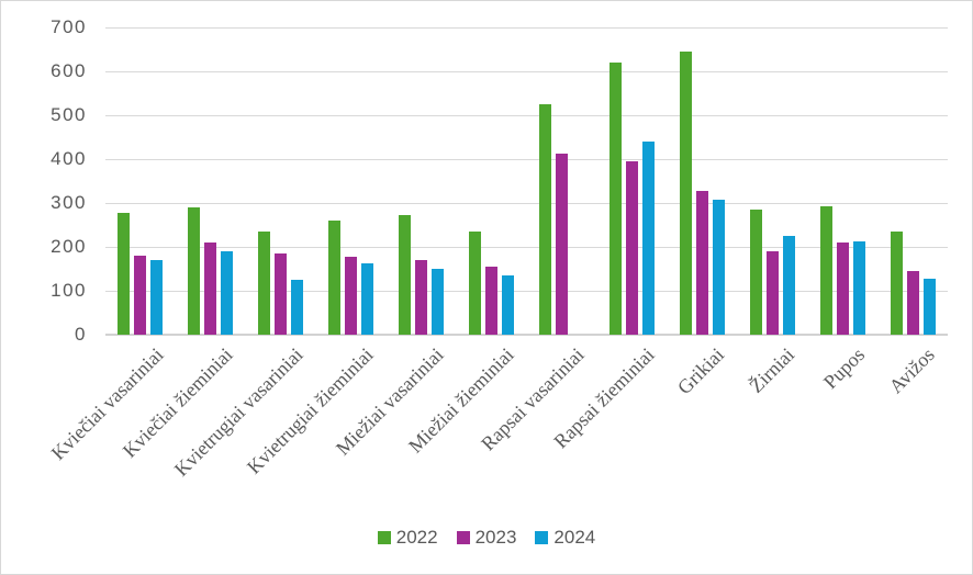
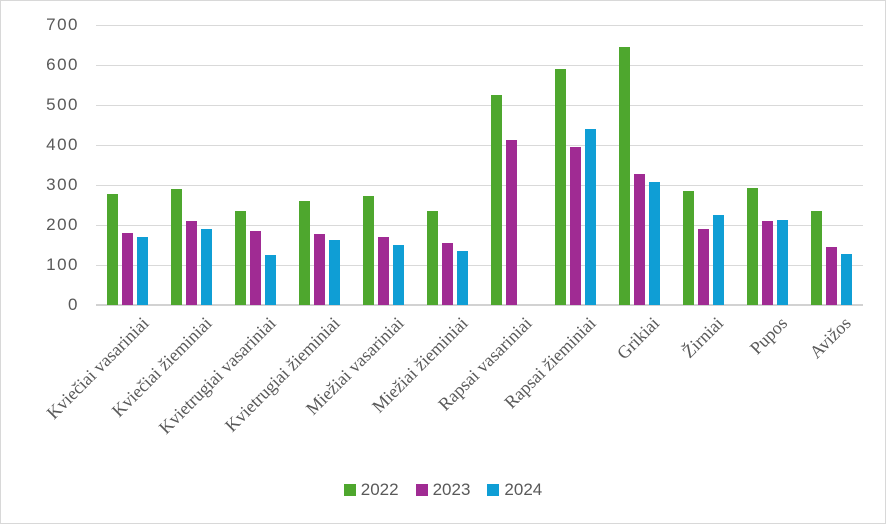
2022/Rapsai žieminiai: 620 -> 590
